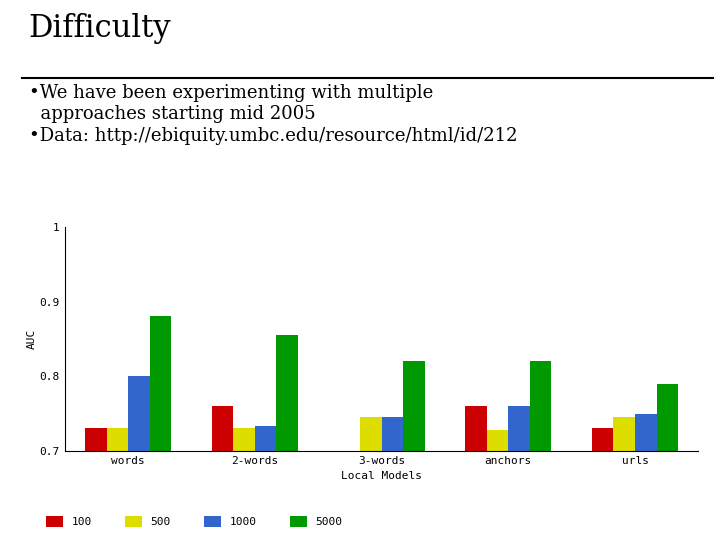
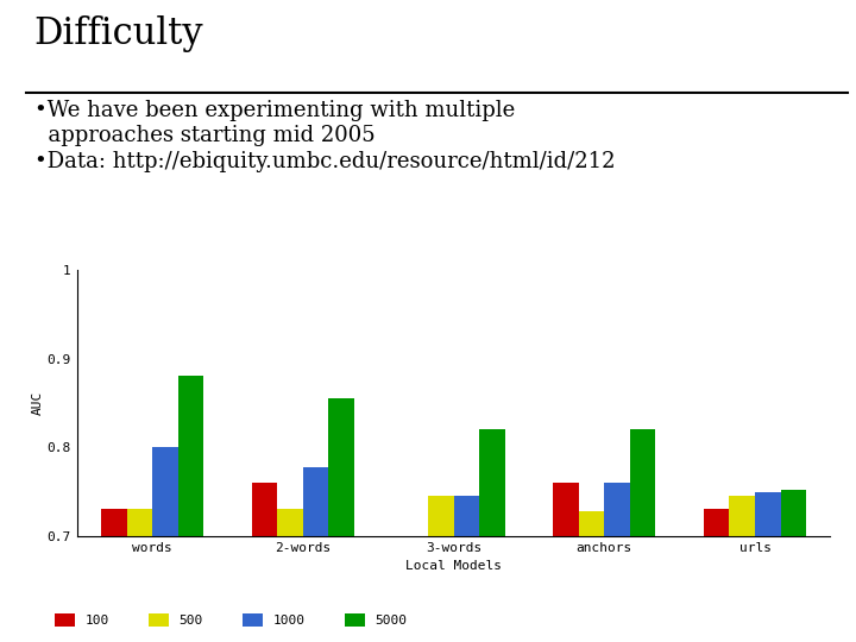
1000/2-words: 0.734 -> 0.778
5000/urls: 0.790 -> 0.752
